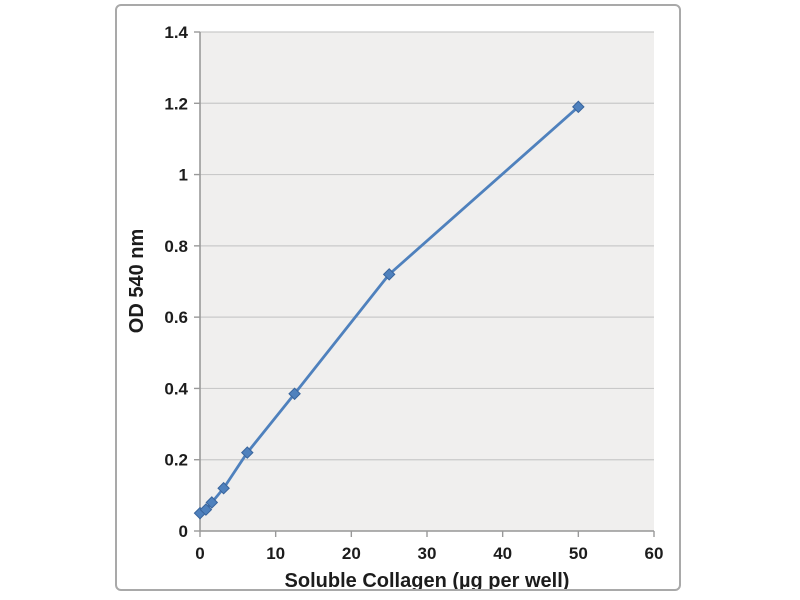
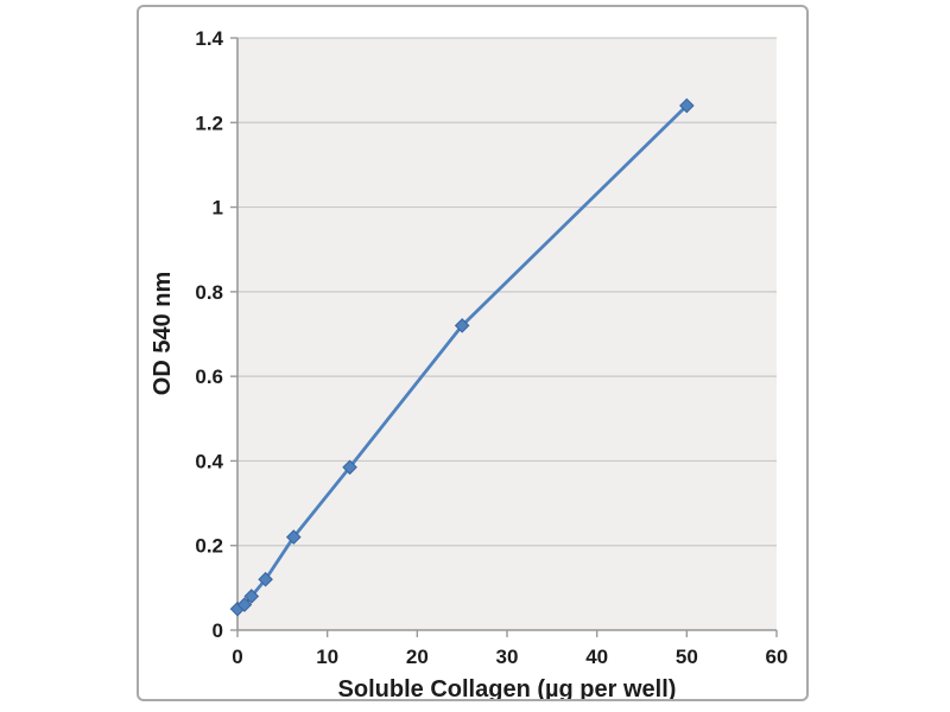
50: 1.19 -> 1.24
